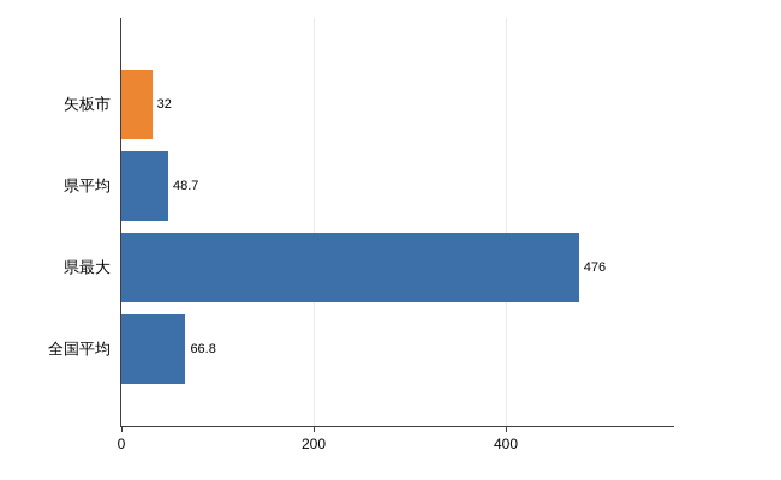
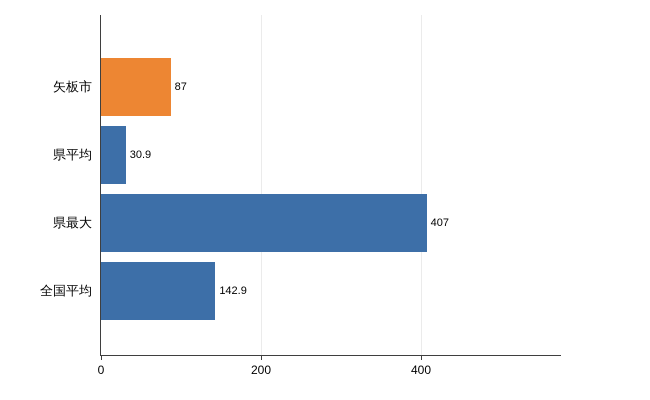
矢板市: 32 -> 87
県平均: 48.7 -> 30.9
県最大: 476 -> 407
全国平均: 66.8 -> 142.9
